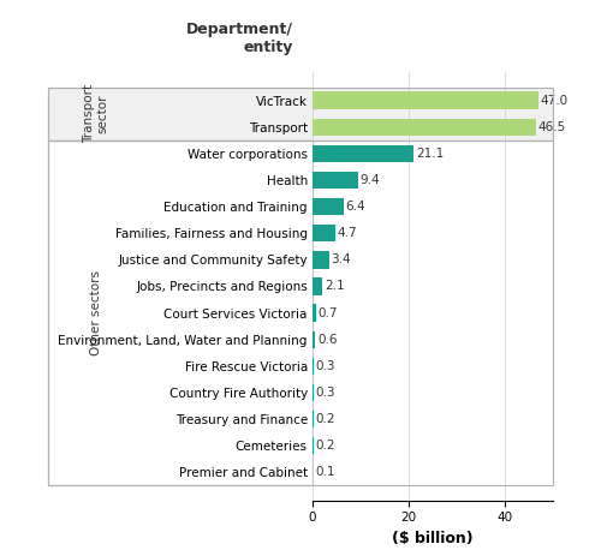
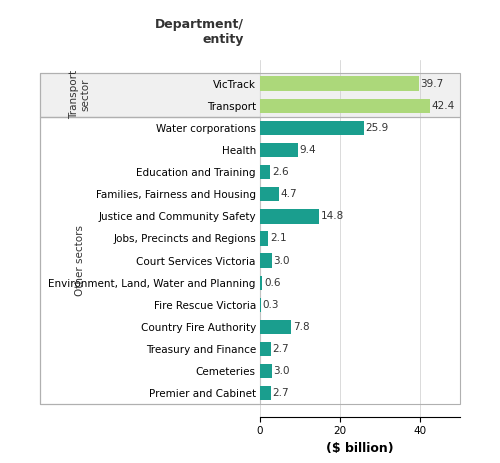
VicTrack: 47.0 -> 39.7
Transport: 46.5 -> 42.4
Water corporations: 21.1 -> 25.9
Education and Training: 6.4 -> 2.6
Justice and Community Safety: 3.4 -> 14.8
Court Services Victoria: 0.7 -> 3.0
Country Fire Authority: 0.3 -> 7.8
Treasury and Finance: 0.2 -> 2.7
Cemeteries: 0.2 -> 3.0
Premier and Cabinet: 0.1 -> 2.7
